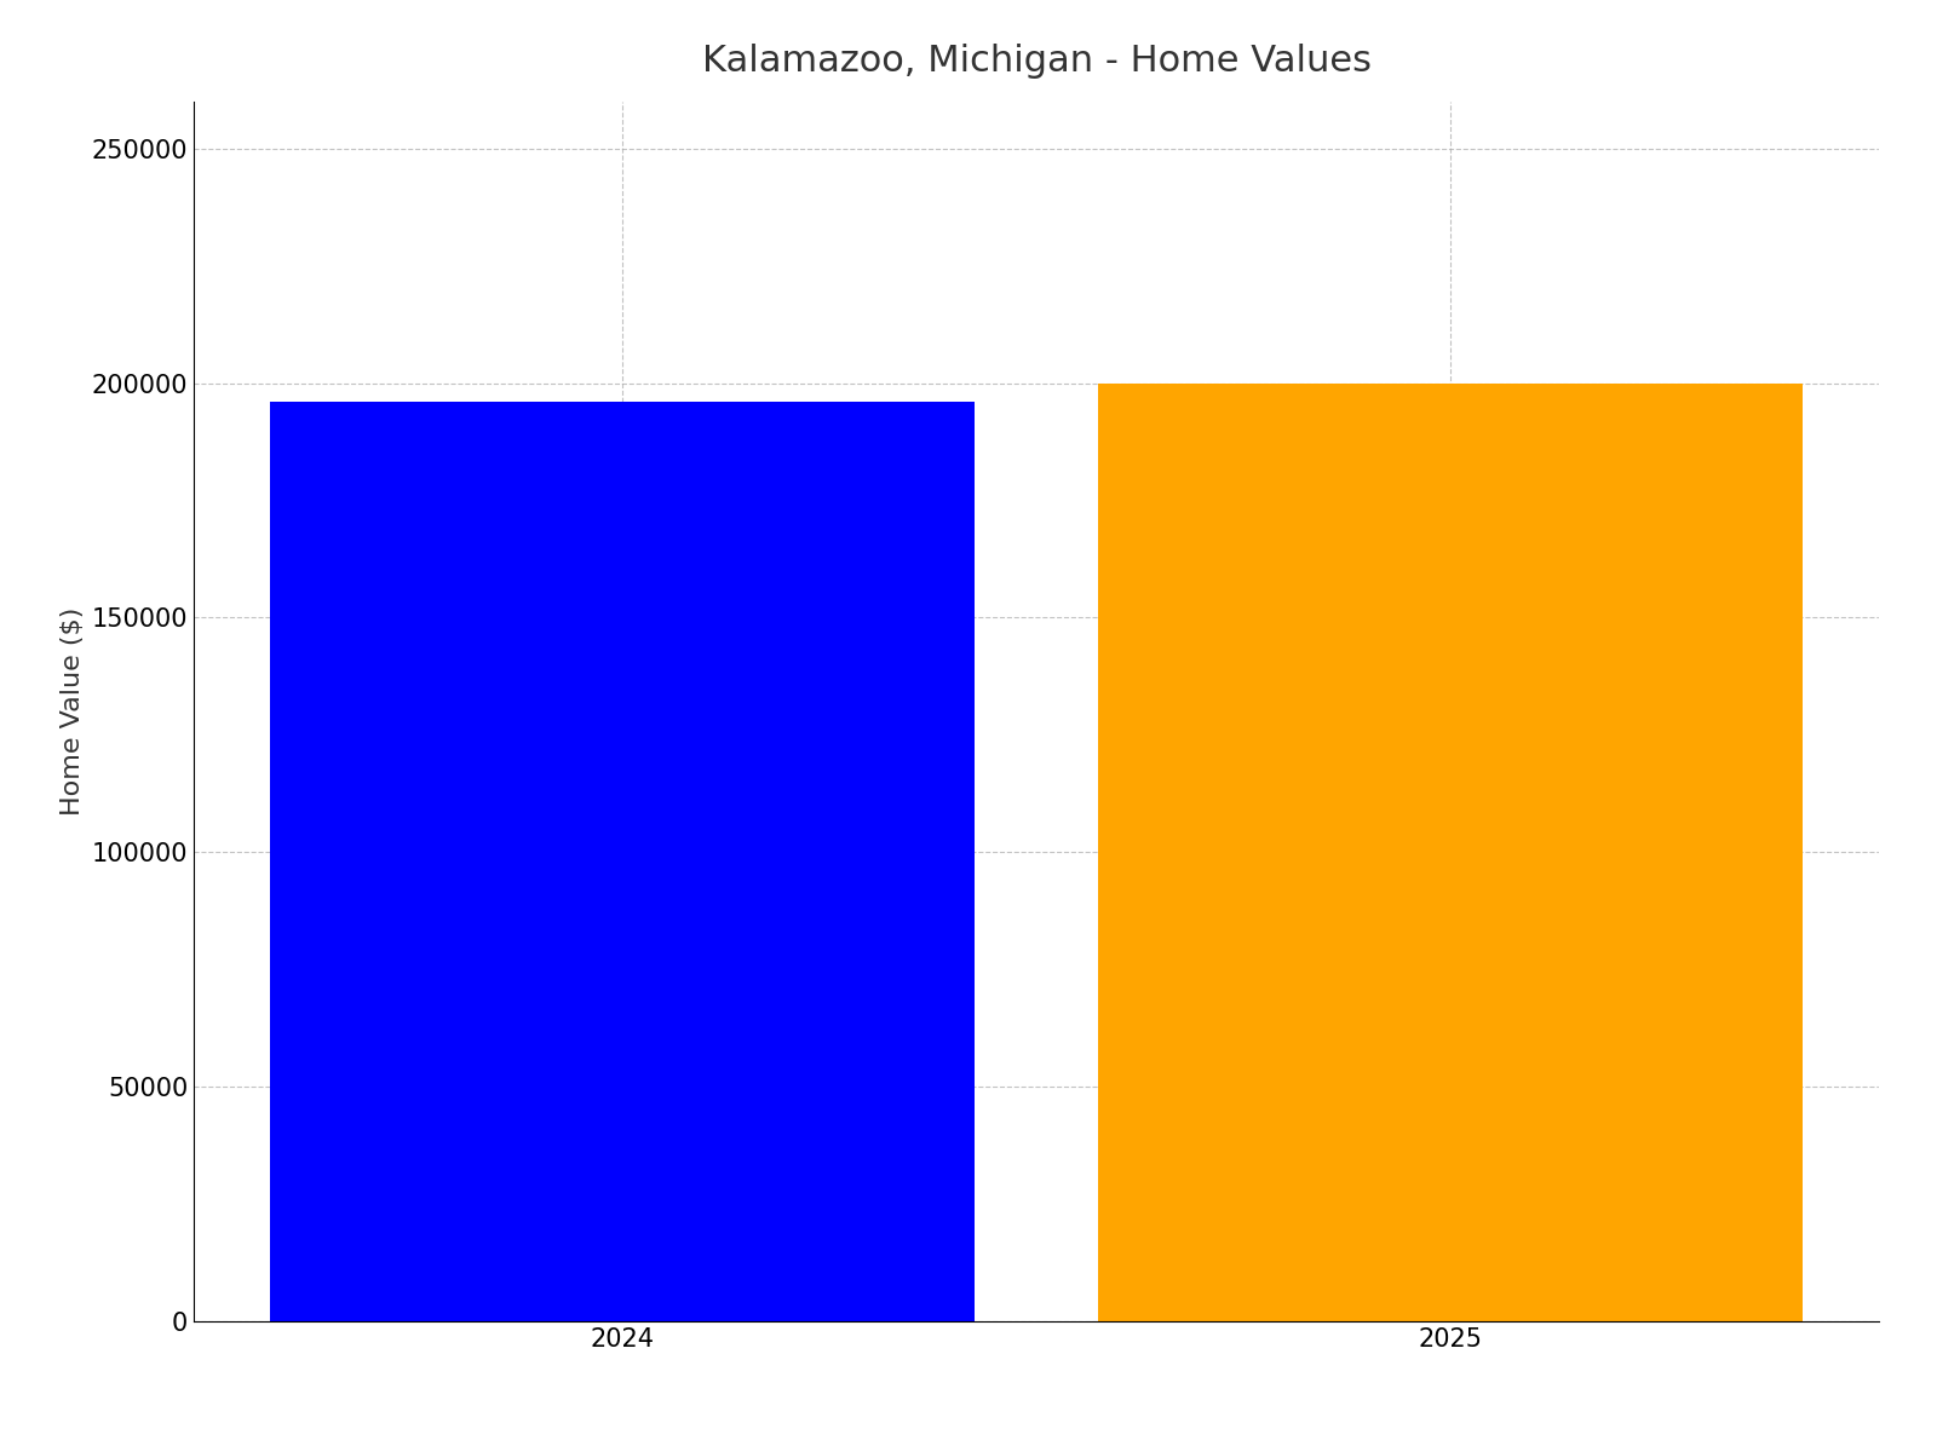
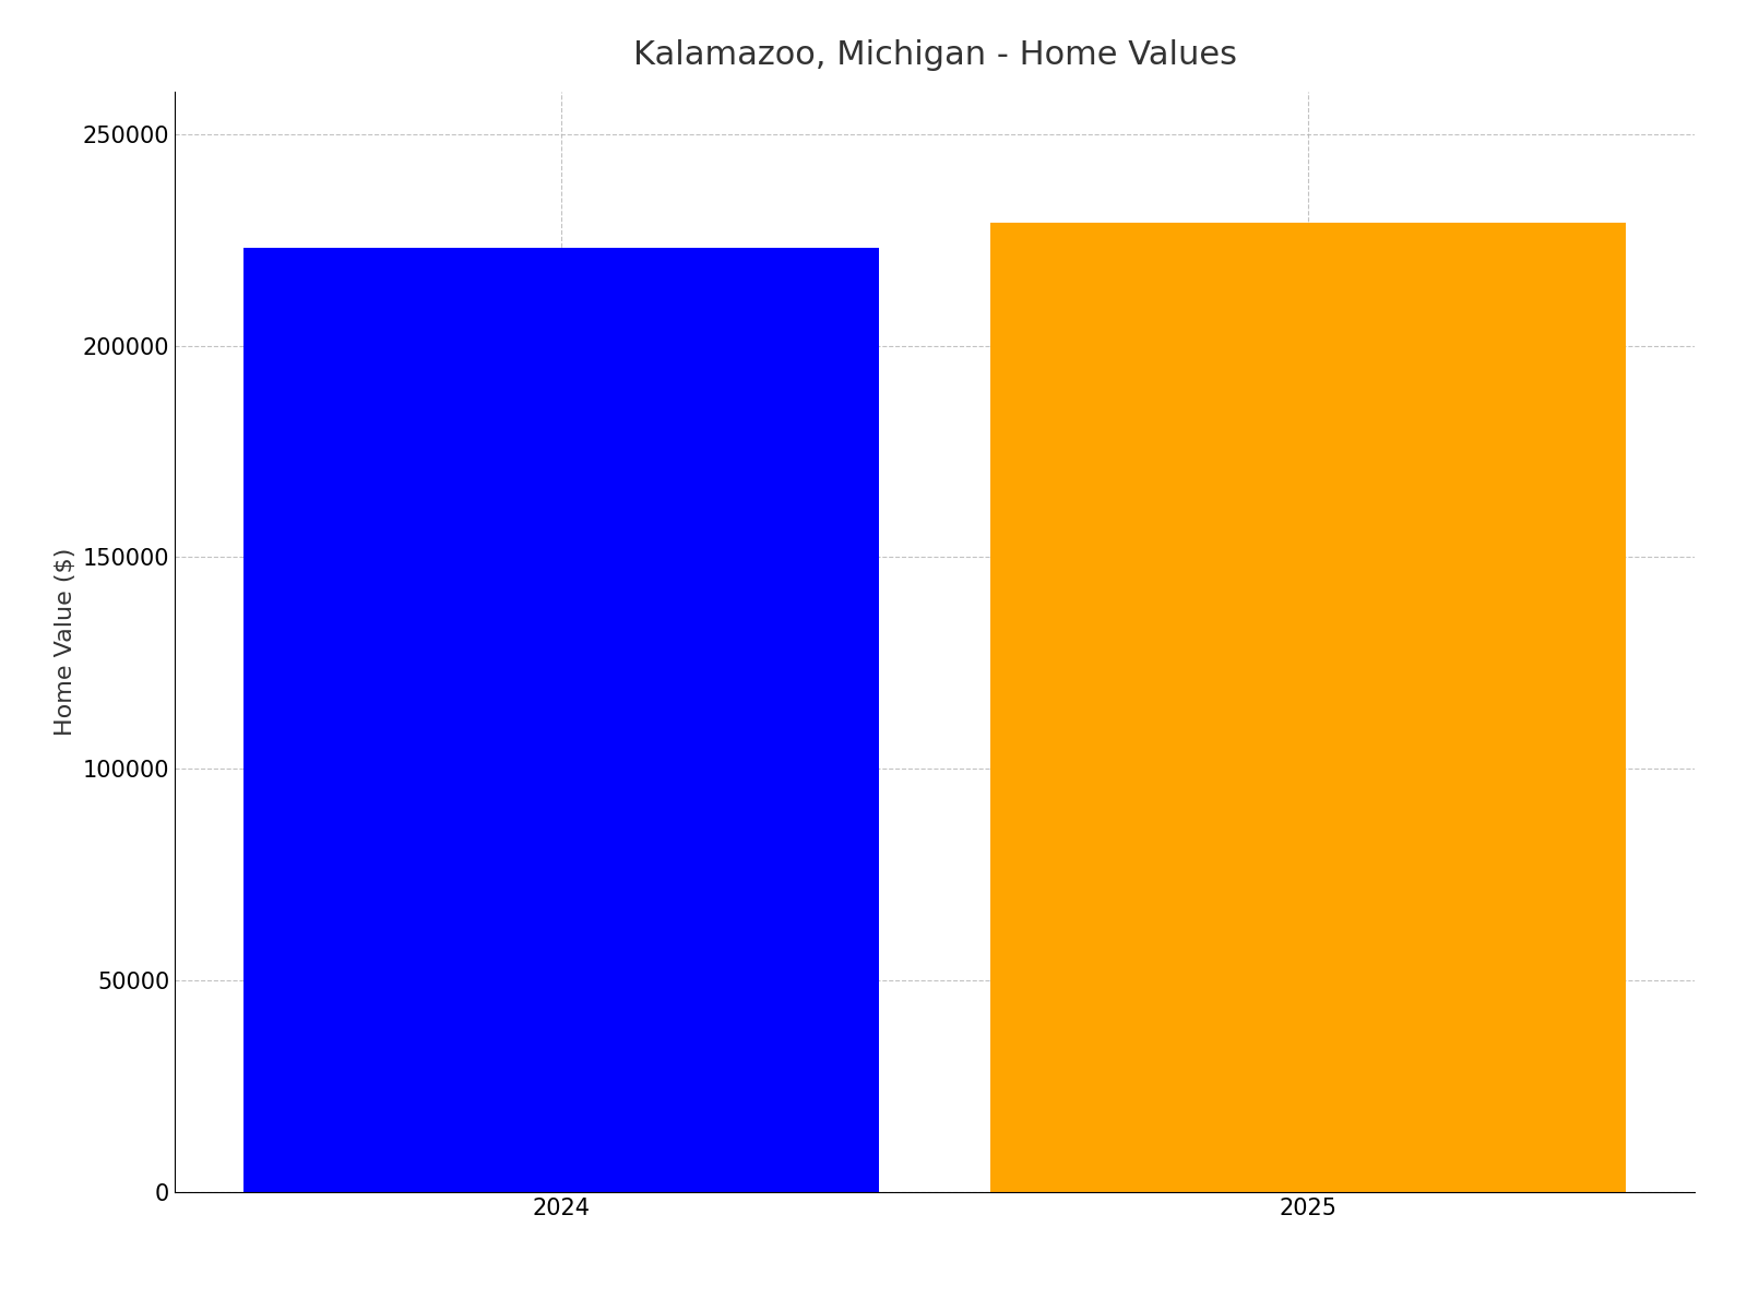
2024: 196000 -> 223000
2025: 200000 -> 229000
